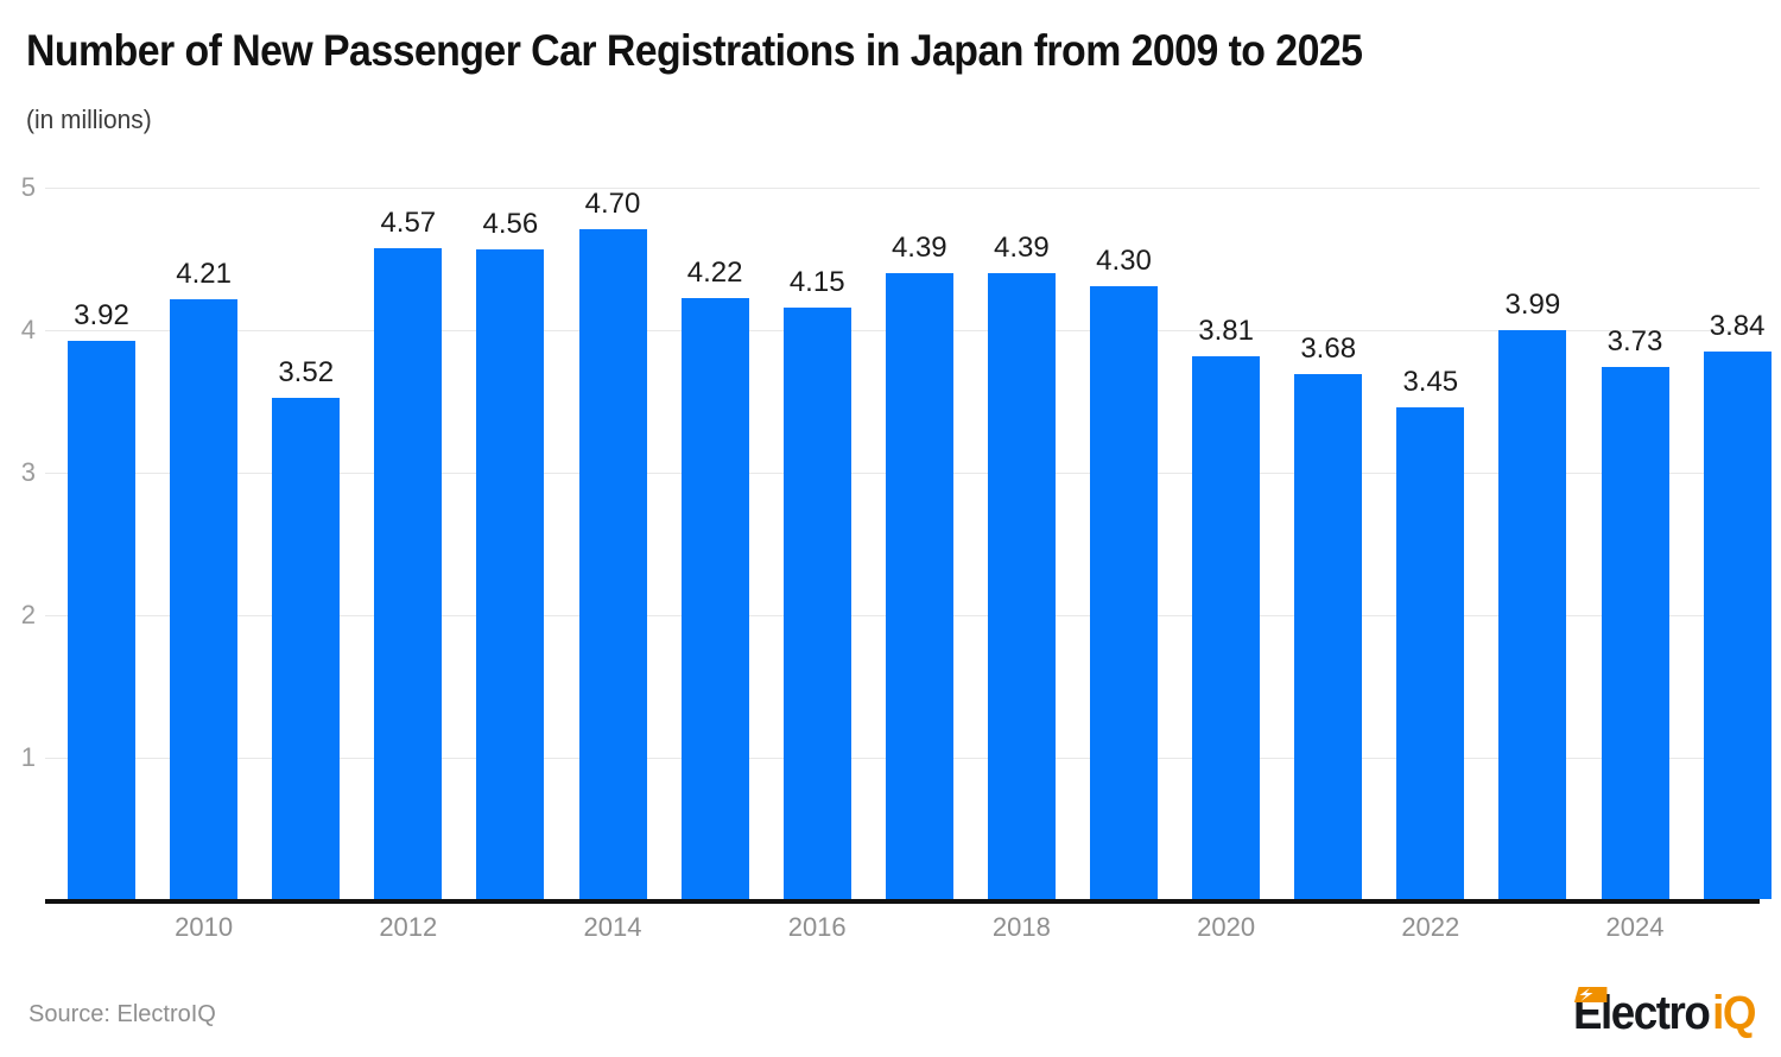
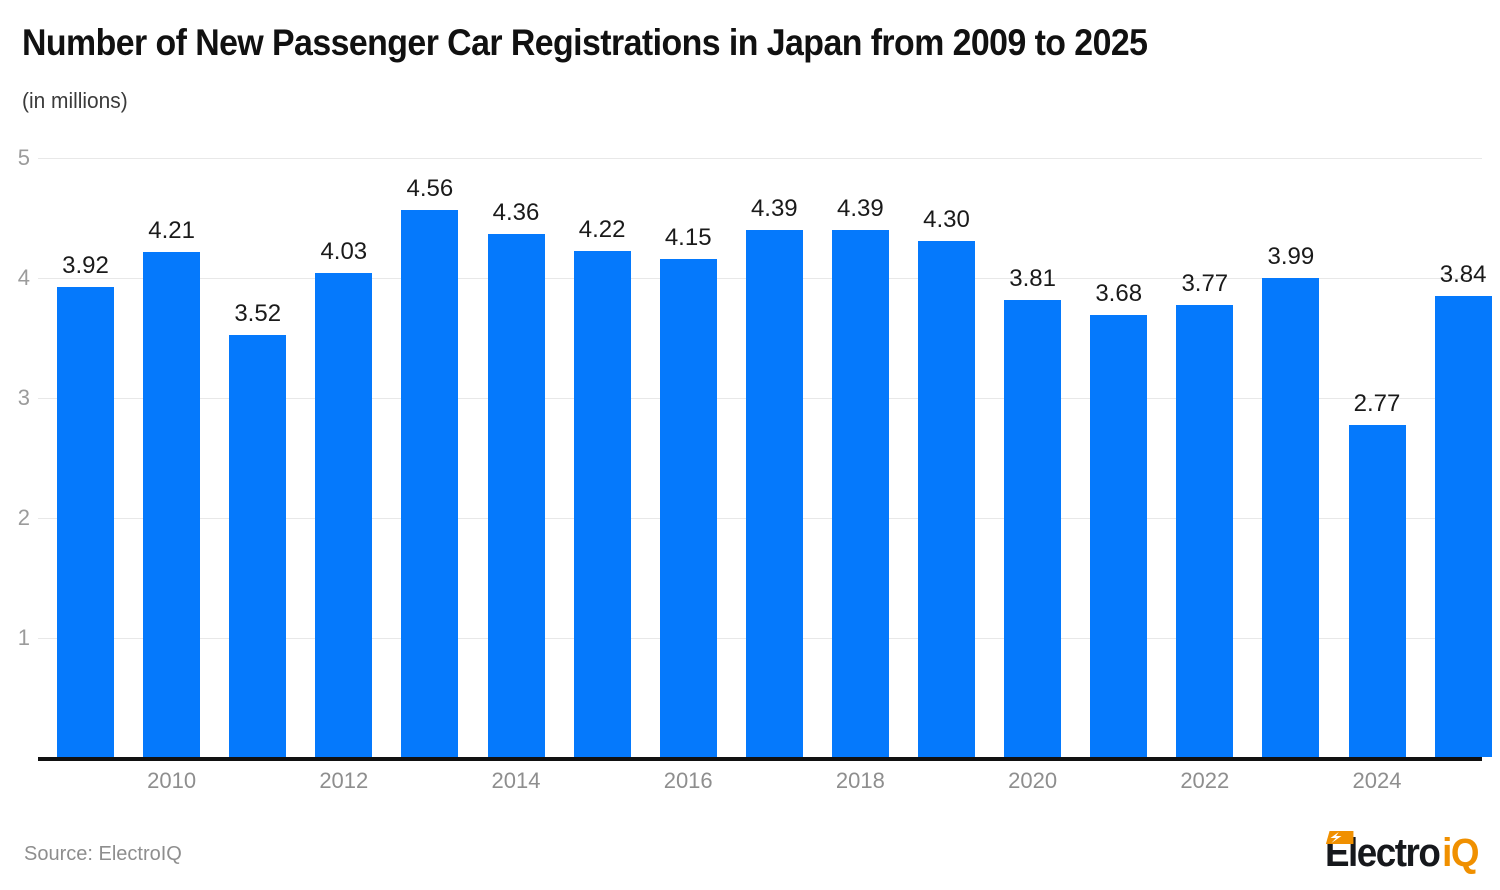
2012: 4.57 -> 4.03
2014: 4.70 -> 4.36
2022: 3.45 -> 3.77
2024: 3.73 -> 2.77
